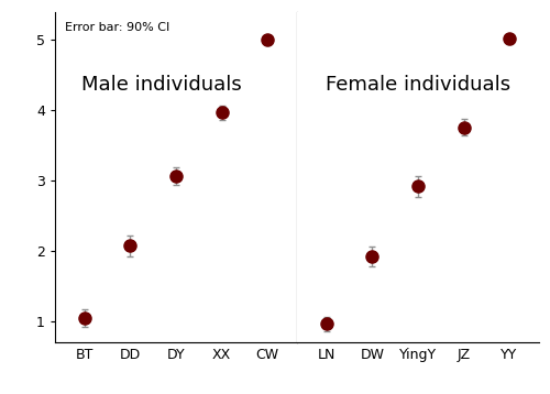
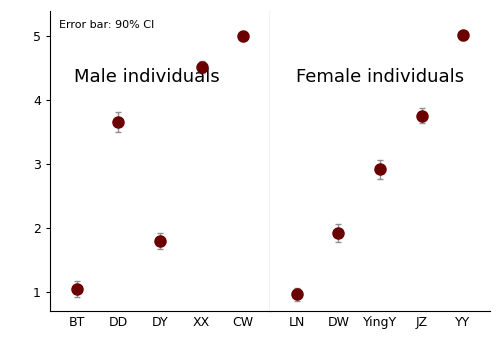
DD: 2.08 -> 3.66
DY: 3.07 -> 1.80
XX: 3.97 -> 4.52
